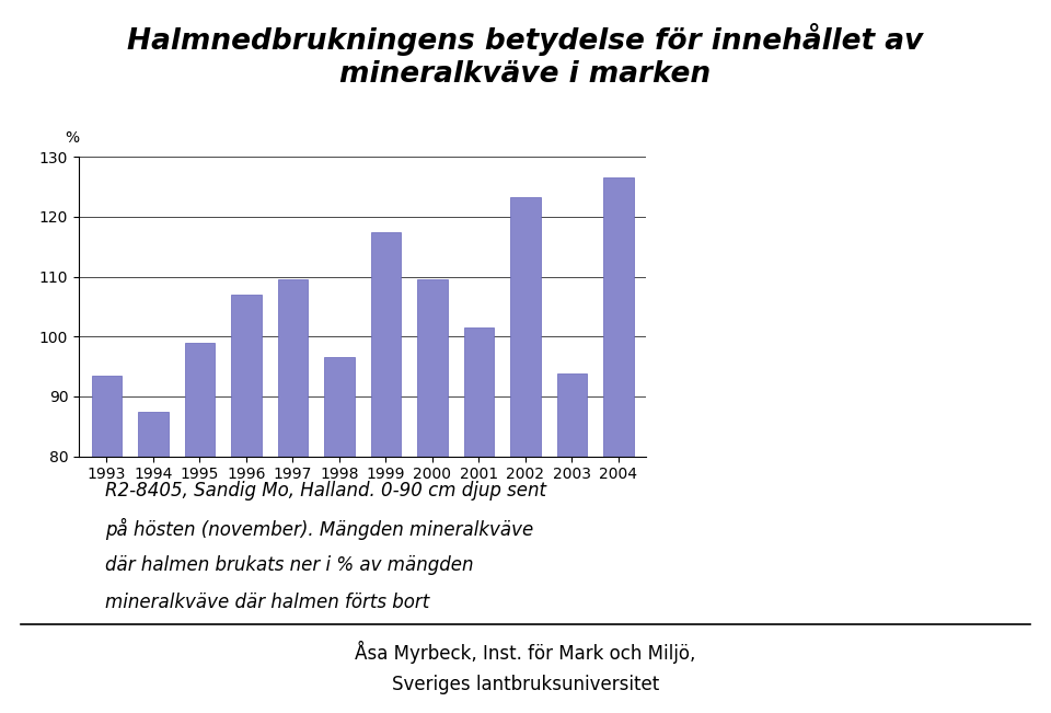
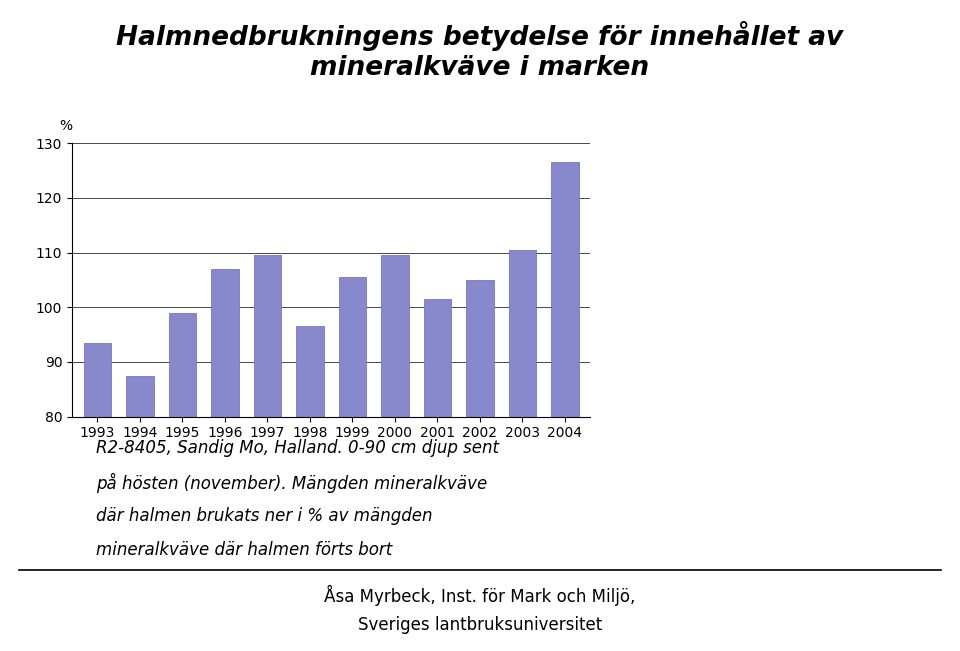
1999: 117.4 -> 105.5
2002: 123.2 -> 105.0
2003: 93.8 -> 110.5
